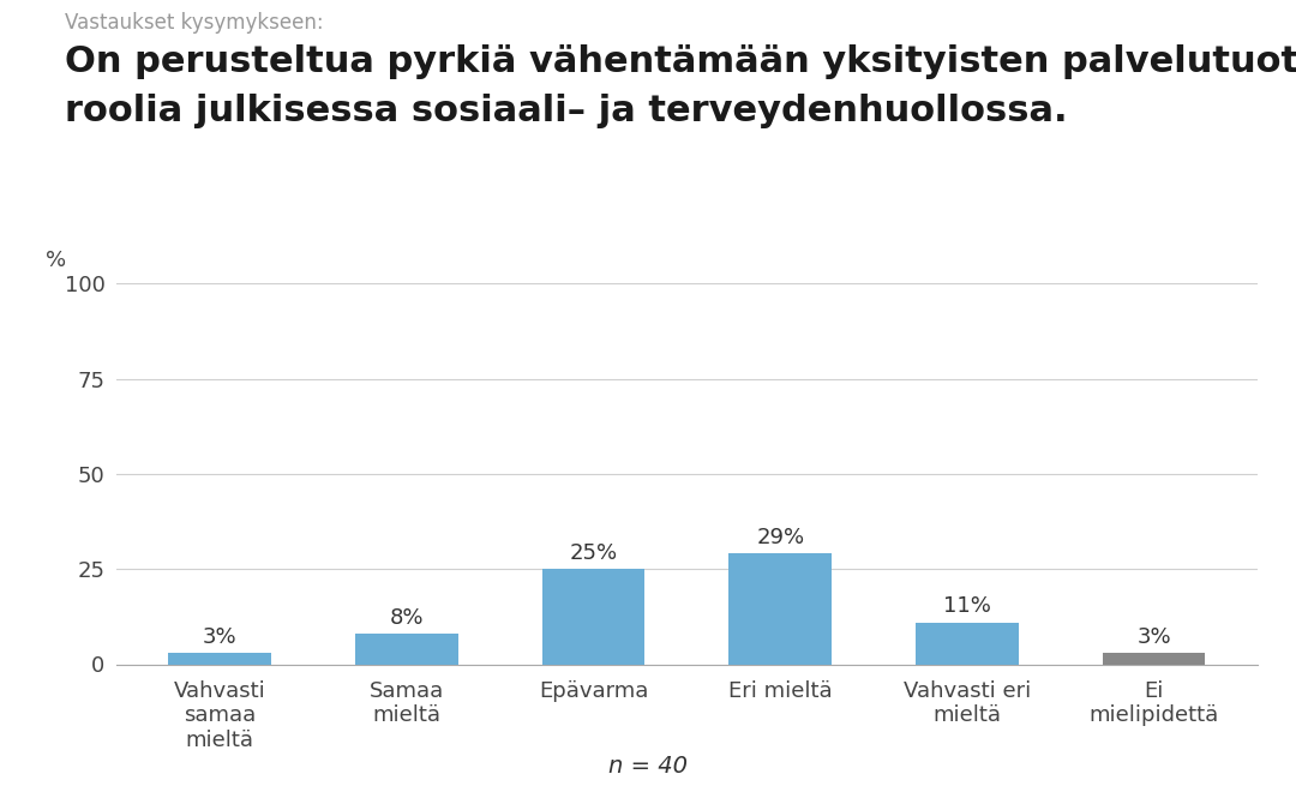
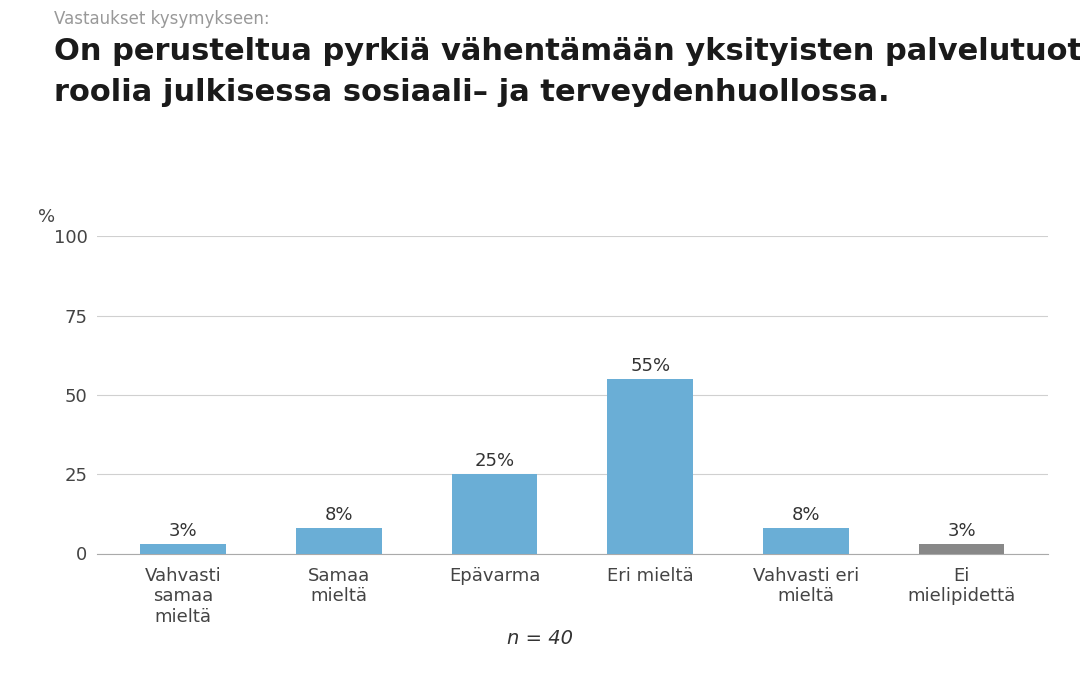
Eri mieltä: 29% -> 55%
Vahvasti eri mieltä: 11% -> 8%
